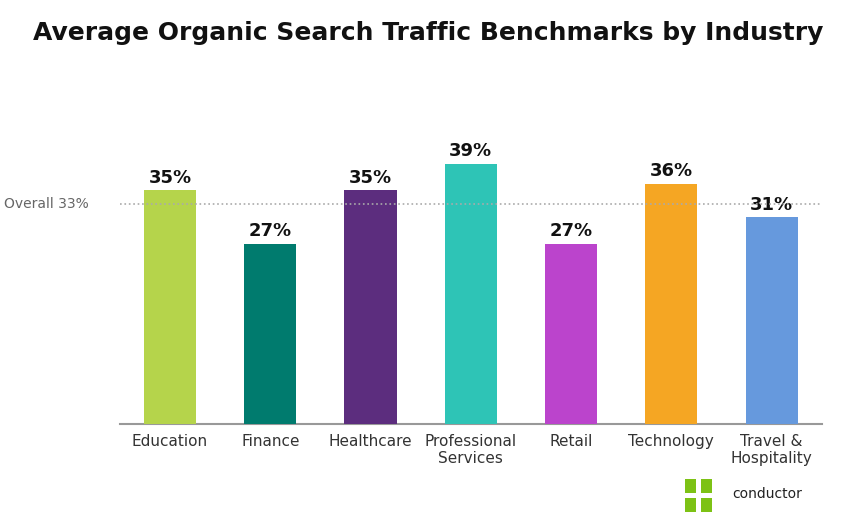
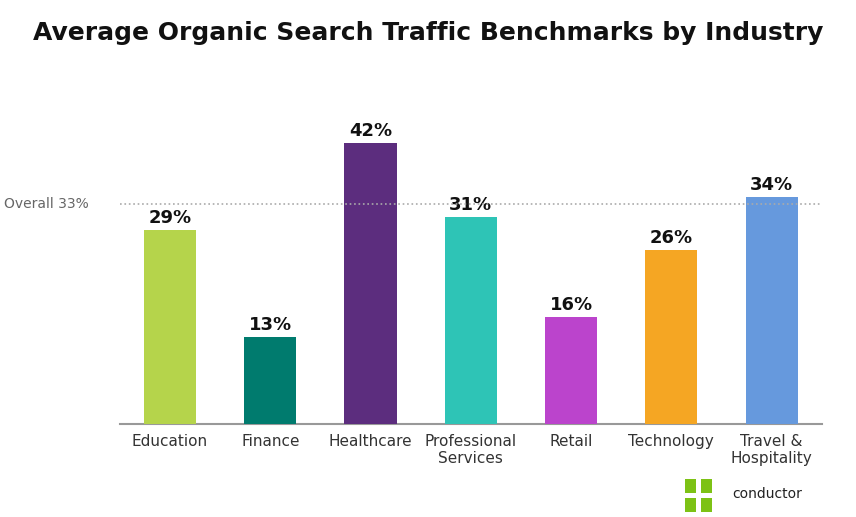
Education: 35% -> 29%
Finance: 27% -> 13%
Healthcare: 35% -> 42%
Professional Services: 39% -> 31%
Retail: 27% -> 16%
Technology: 36% -> 26%
Travel & Hospitality: 31% -> 34%
